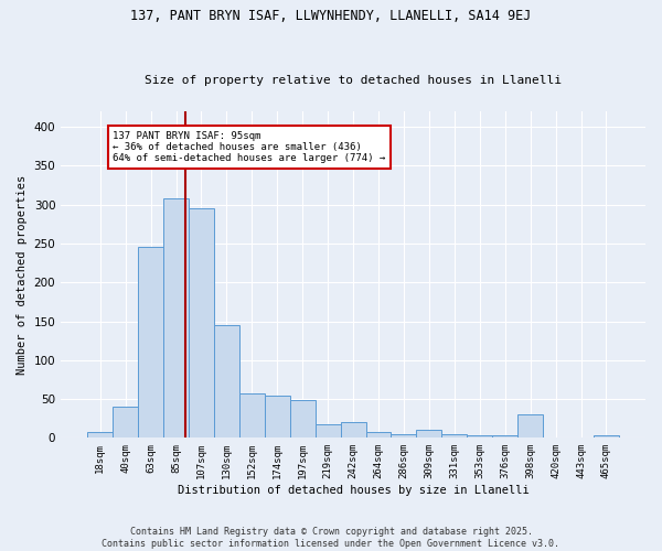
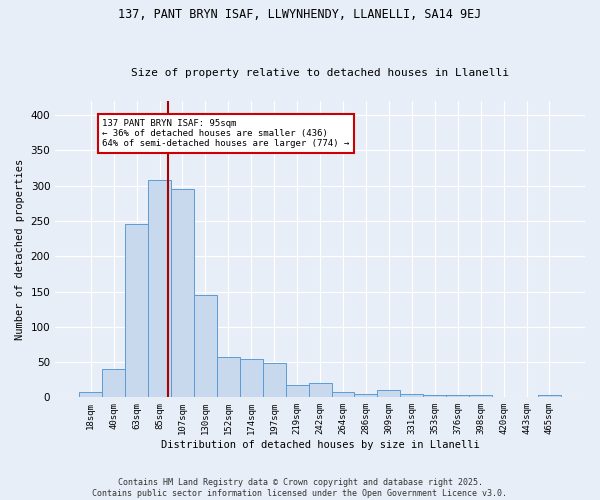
398sqm: 30 -> 3
